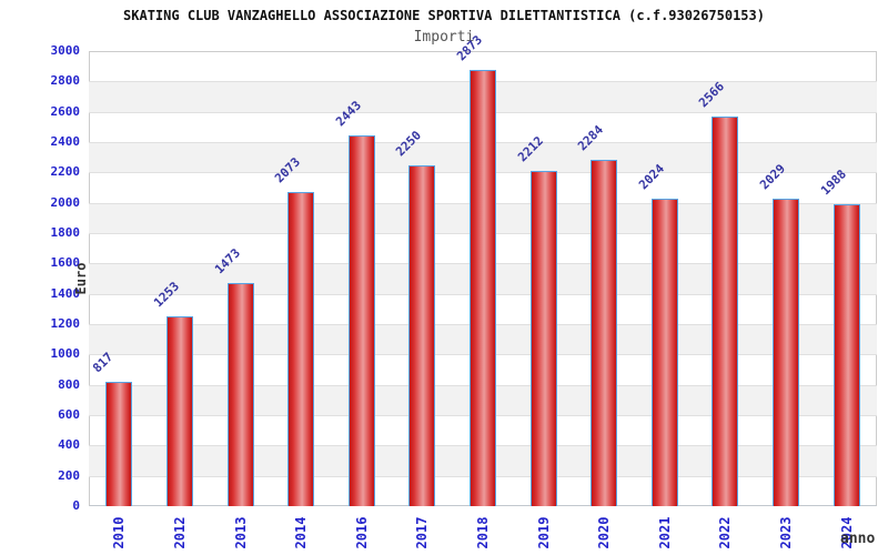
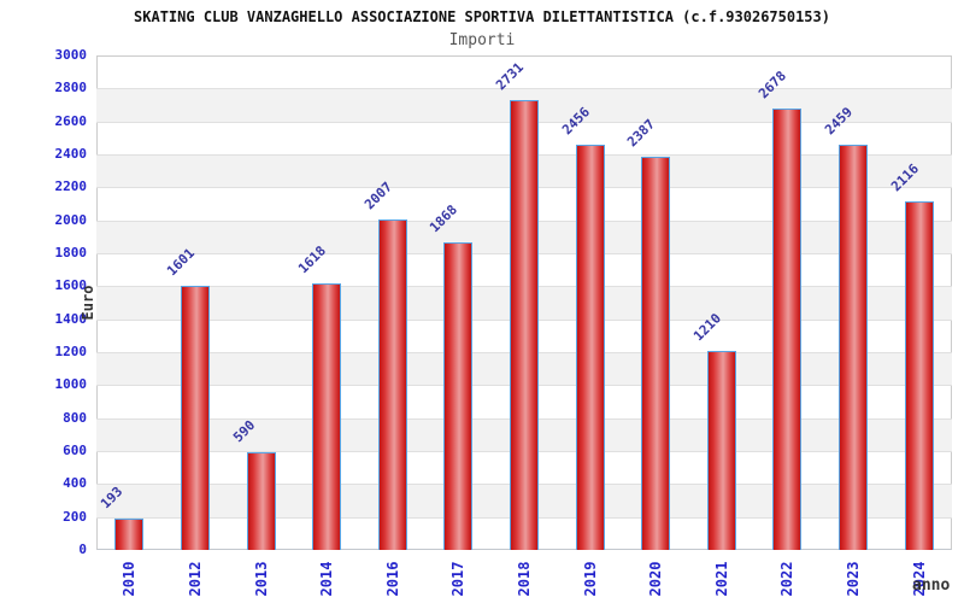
2010: 817 -> 193
2012: 1253 -> 1601
2013: 1473 -> 590
2014: 2073 -> 1618
2016: 2443 -> 2007
2017: 2250 -> 1868
2018: 2873 -> 2731
2019: 2212 -> 2456
2020: 2284 -> 2387
2021: 2024 -> 1210
2022: 2566 -> 2678
2023: 2029 -> 2459
2024: 1988 -> 2116
